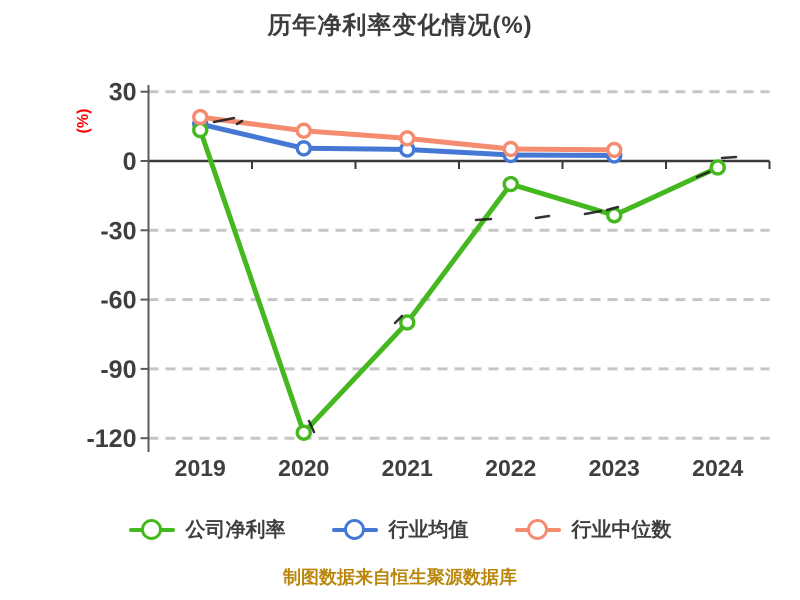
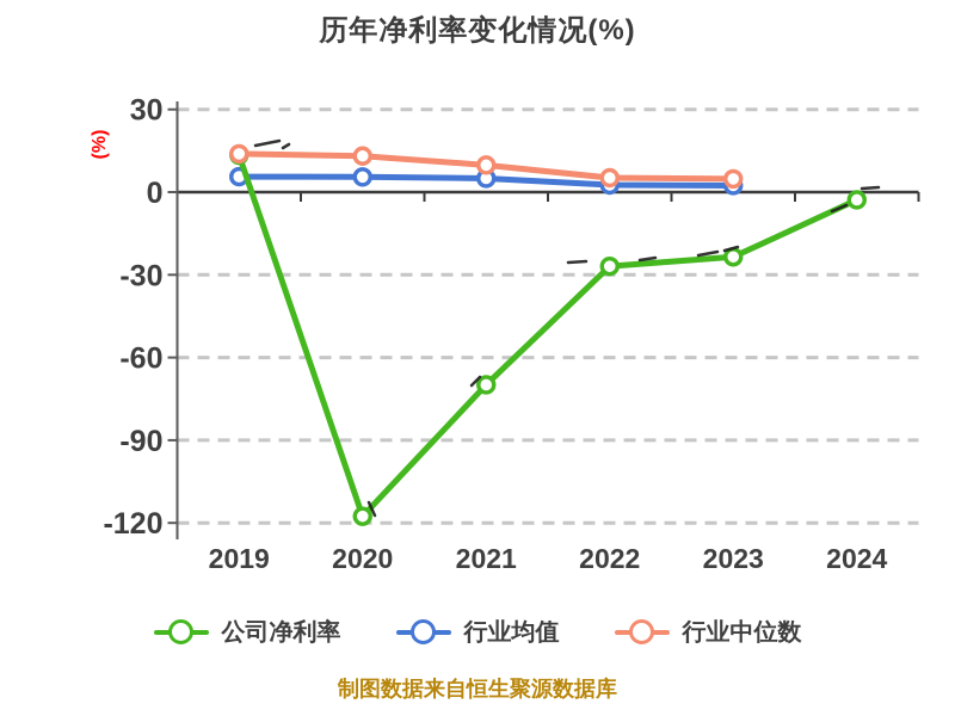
行业均值/2019: 16 -> 6
行业中位数/2019: 19 -> 14
公司净利率/2022: -10 -> -27
